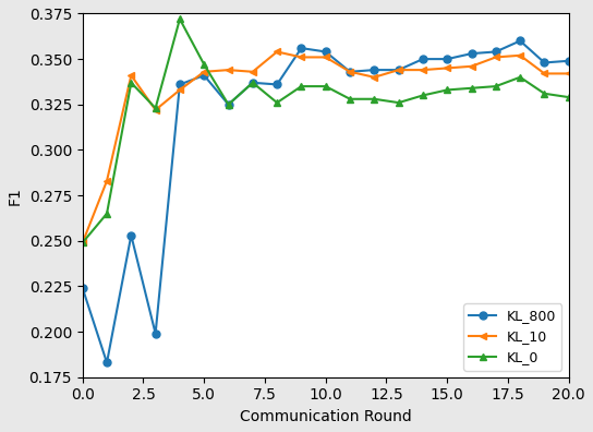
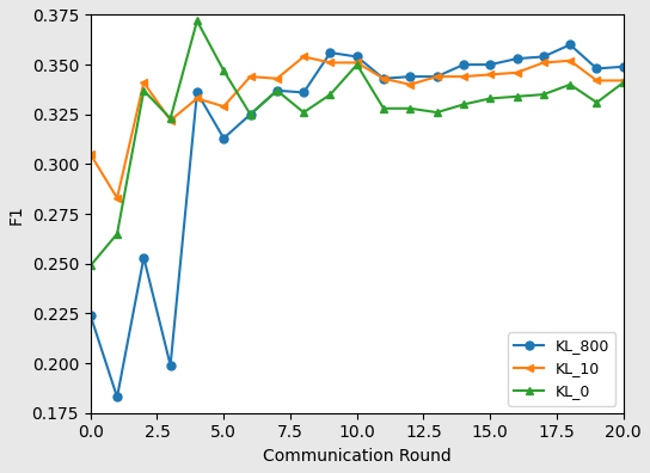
KL_10/0.0: 0.249 -> 0.305
KL_800/5.0: 0.341 -> 0.313
KL_10/5.0: 0.343 -> 0.329
KL_0/10.0: 0.335 -> 0.350
KL_0/20.0: 0.329 -> 0.341
